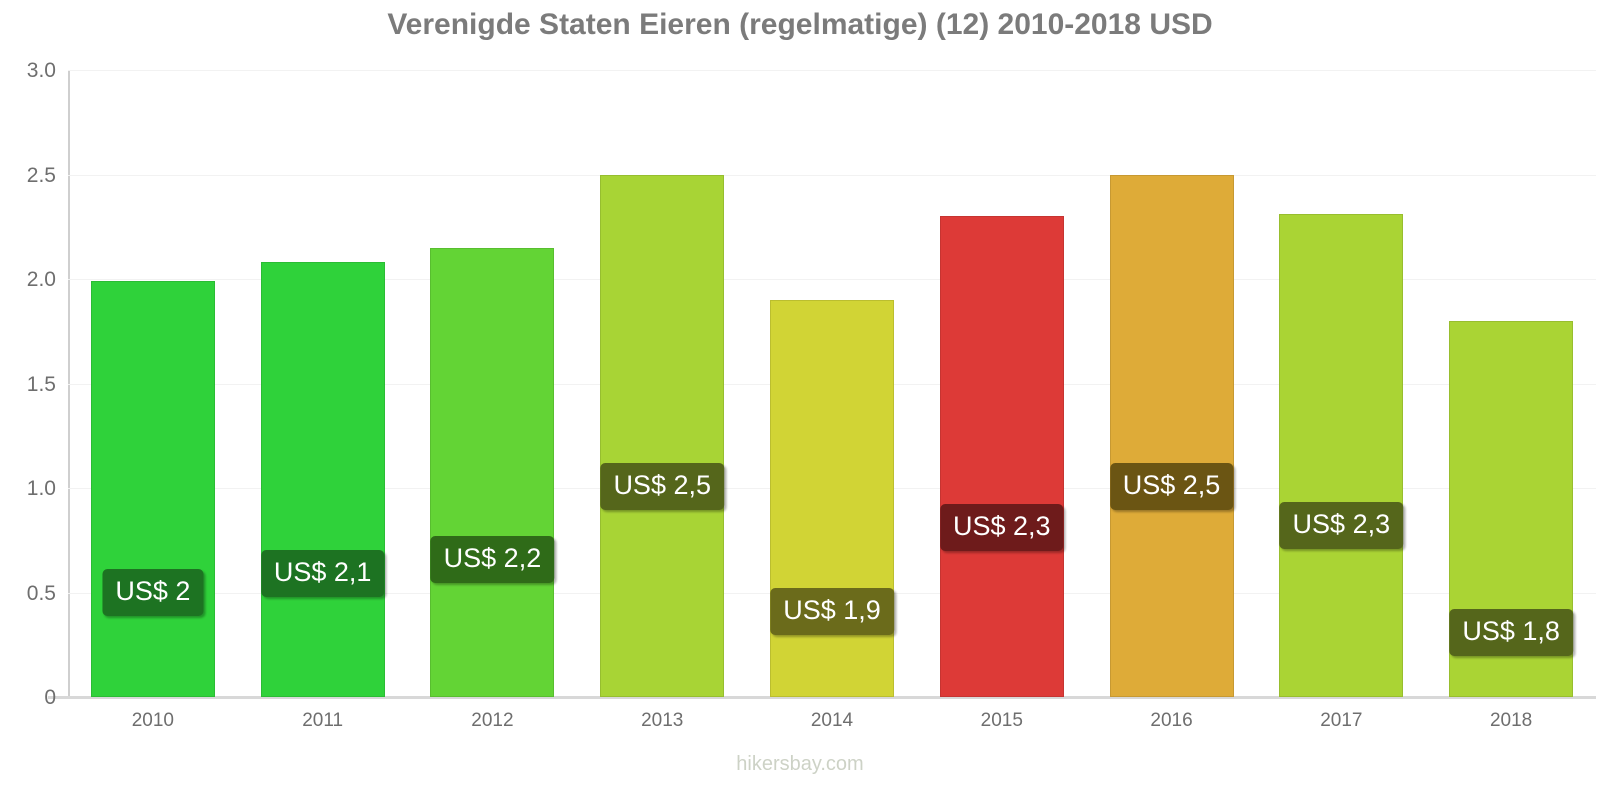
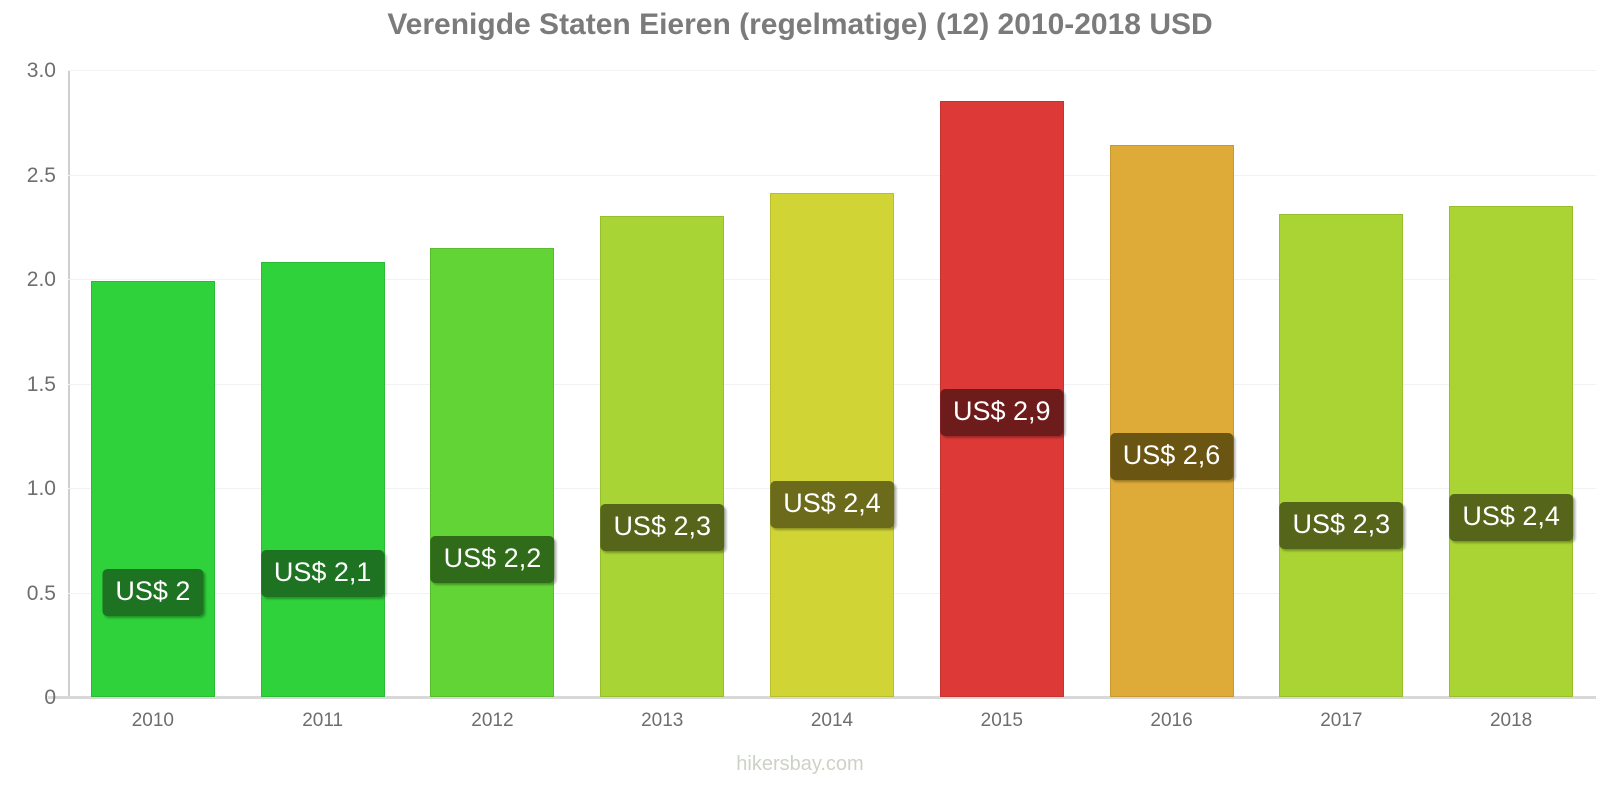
2013: 2,5 -> 2,3
2014: 1,9 -> 2,4
2015: 2,3 -> 2,9
2016: 2,5 -> 2,6
2018: 1,8 -> 2,4
